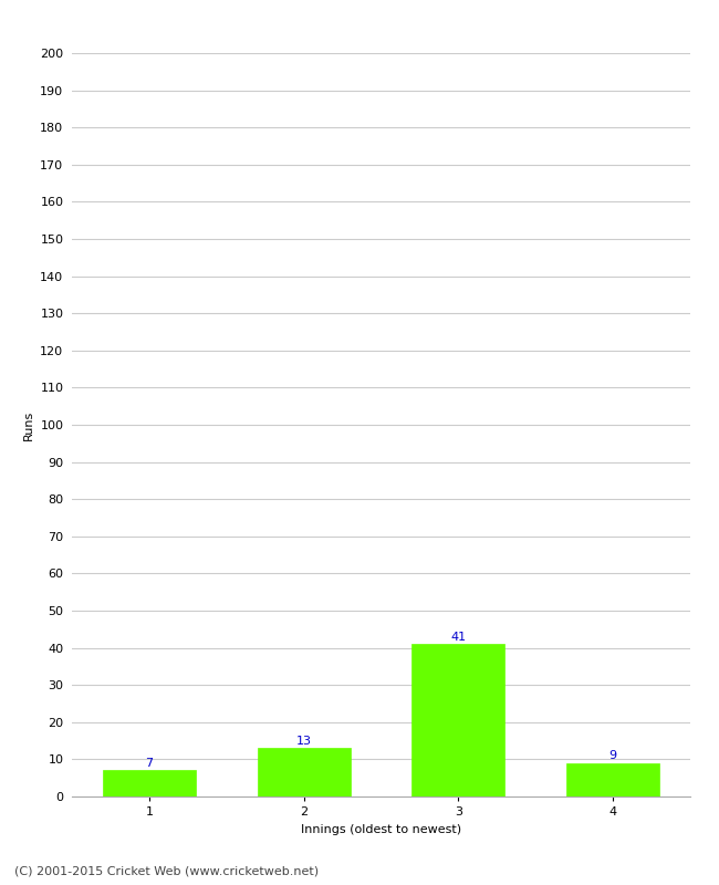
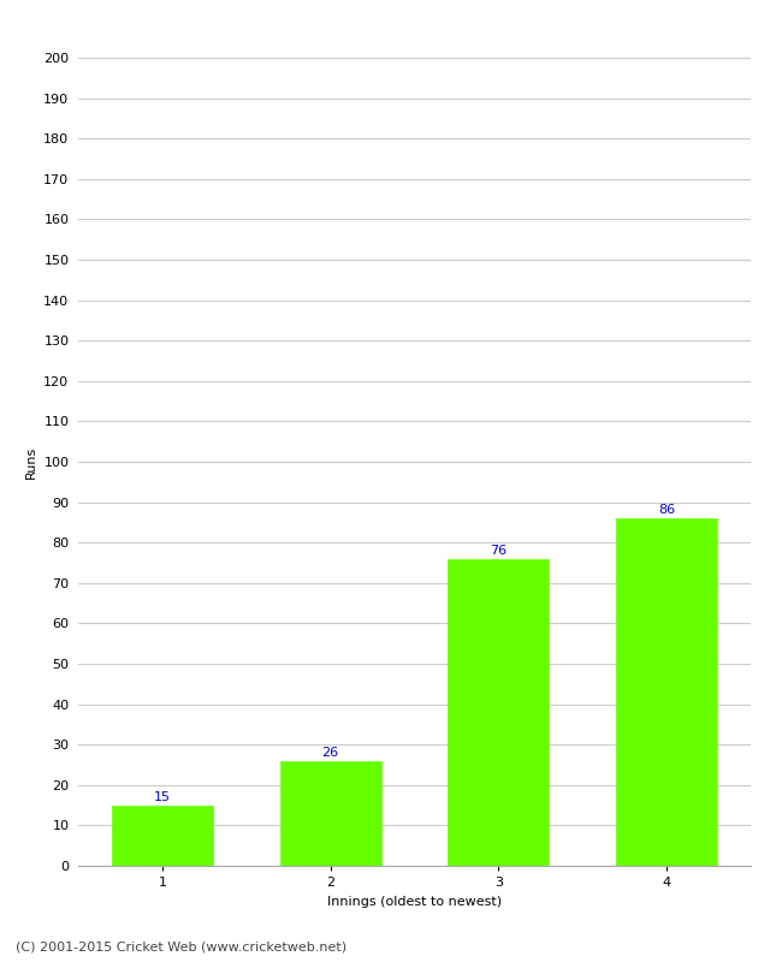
1: 7 -> 15
2: 13 -> 26
3: 41 -> 76
4: 9 -> 86
